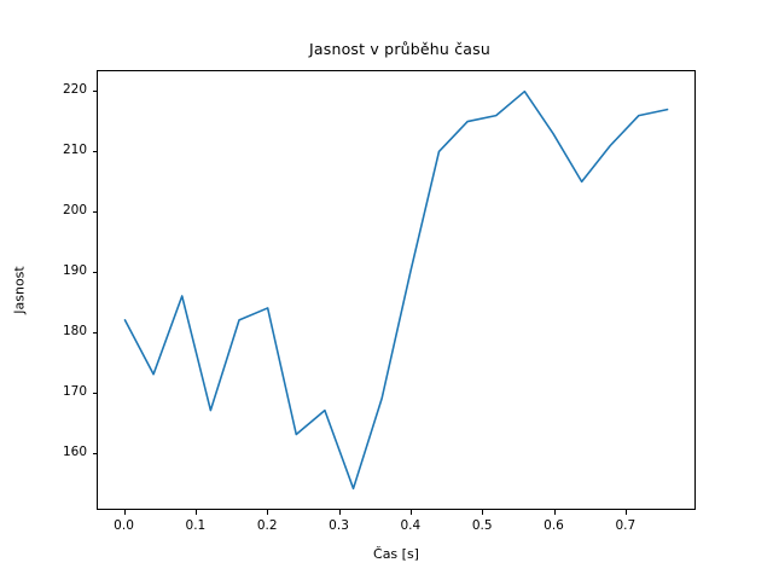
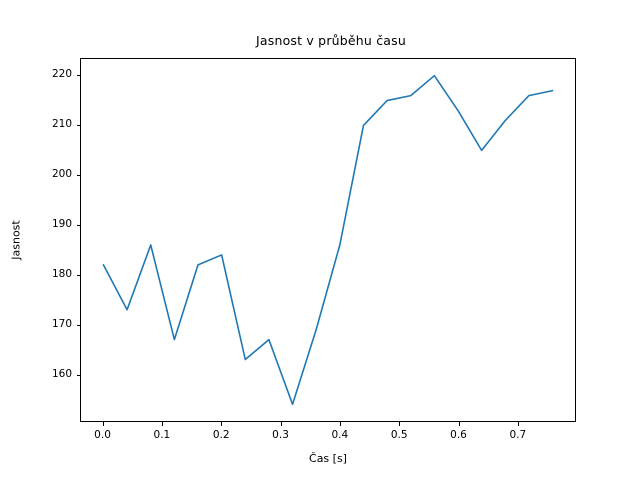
0.4: 190 -> 186
